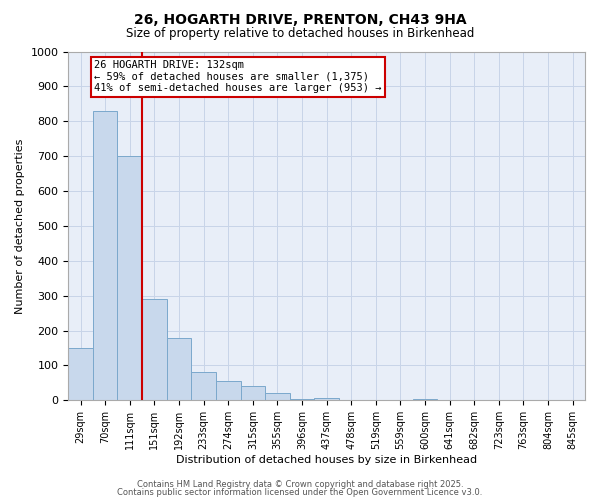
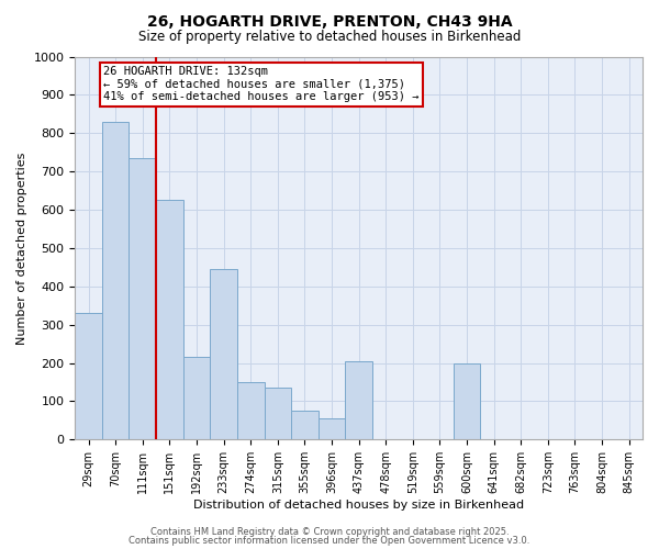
29sqm: 150 -> 330
111sqm: 700 -> 735
151sqm: 290 -> 625
192sqm: 180 -> 215
233sqm: 80 -> 445
274sqm: 55 -> 150
315sqm: 40 -> 135
355sqm: 20 -> 75
396sqm: 5 -> 55
437sqm: 8 -> 205
600sqm: 5 -> 200
